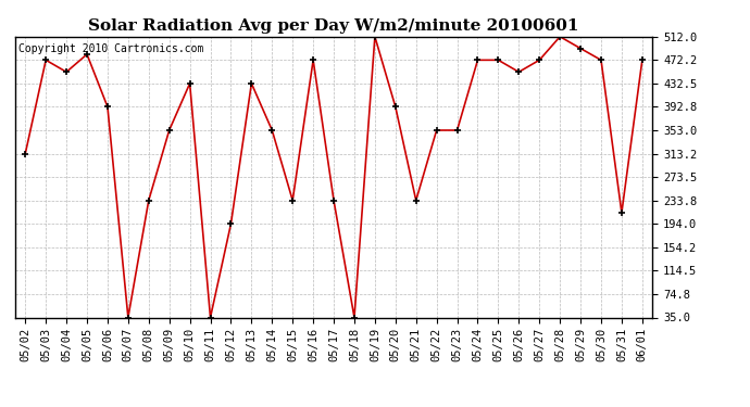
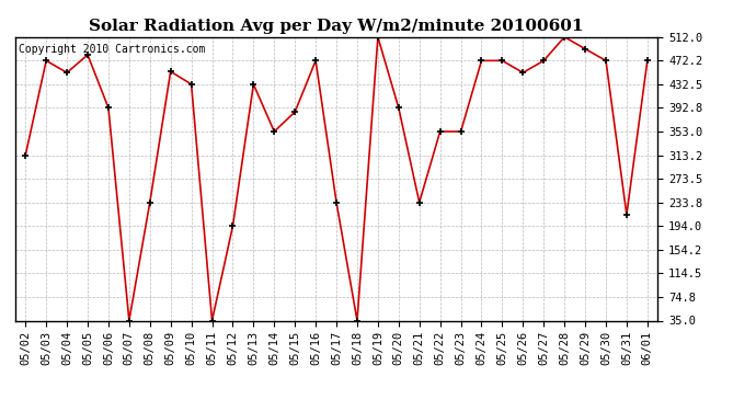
05/09: 353 -> 454
05/15: 234 -> 386
